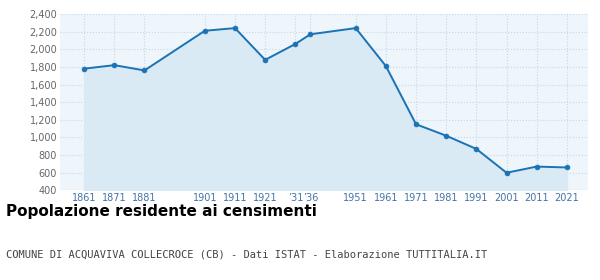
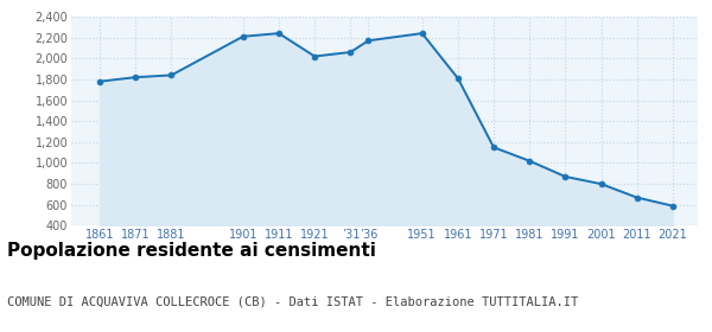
1881: 1,760 -> 1,840
1921: 1,880 -> 2,020
2001: 600 -> 800
2021: 660 -> 590
